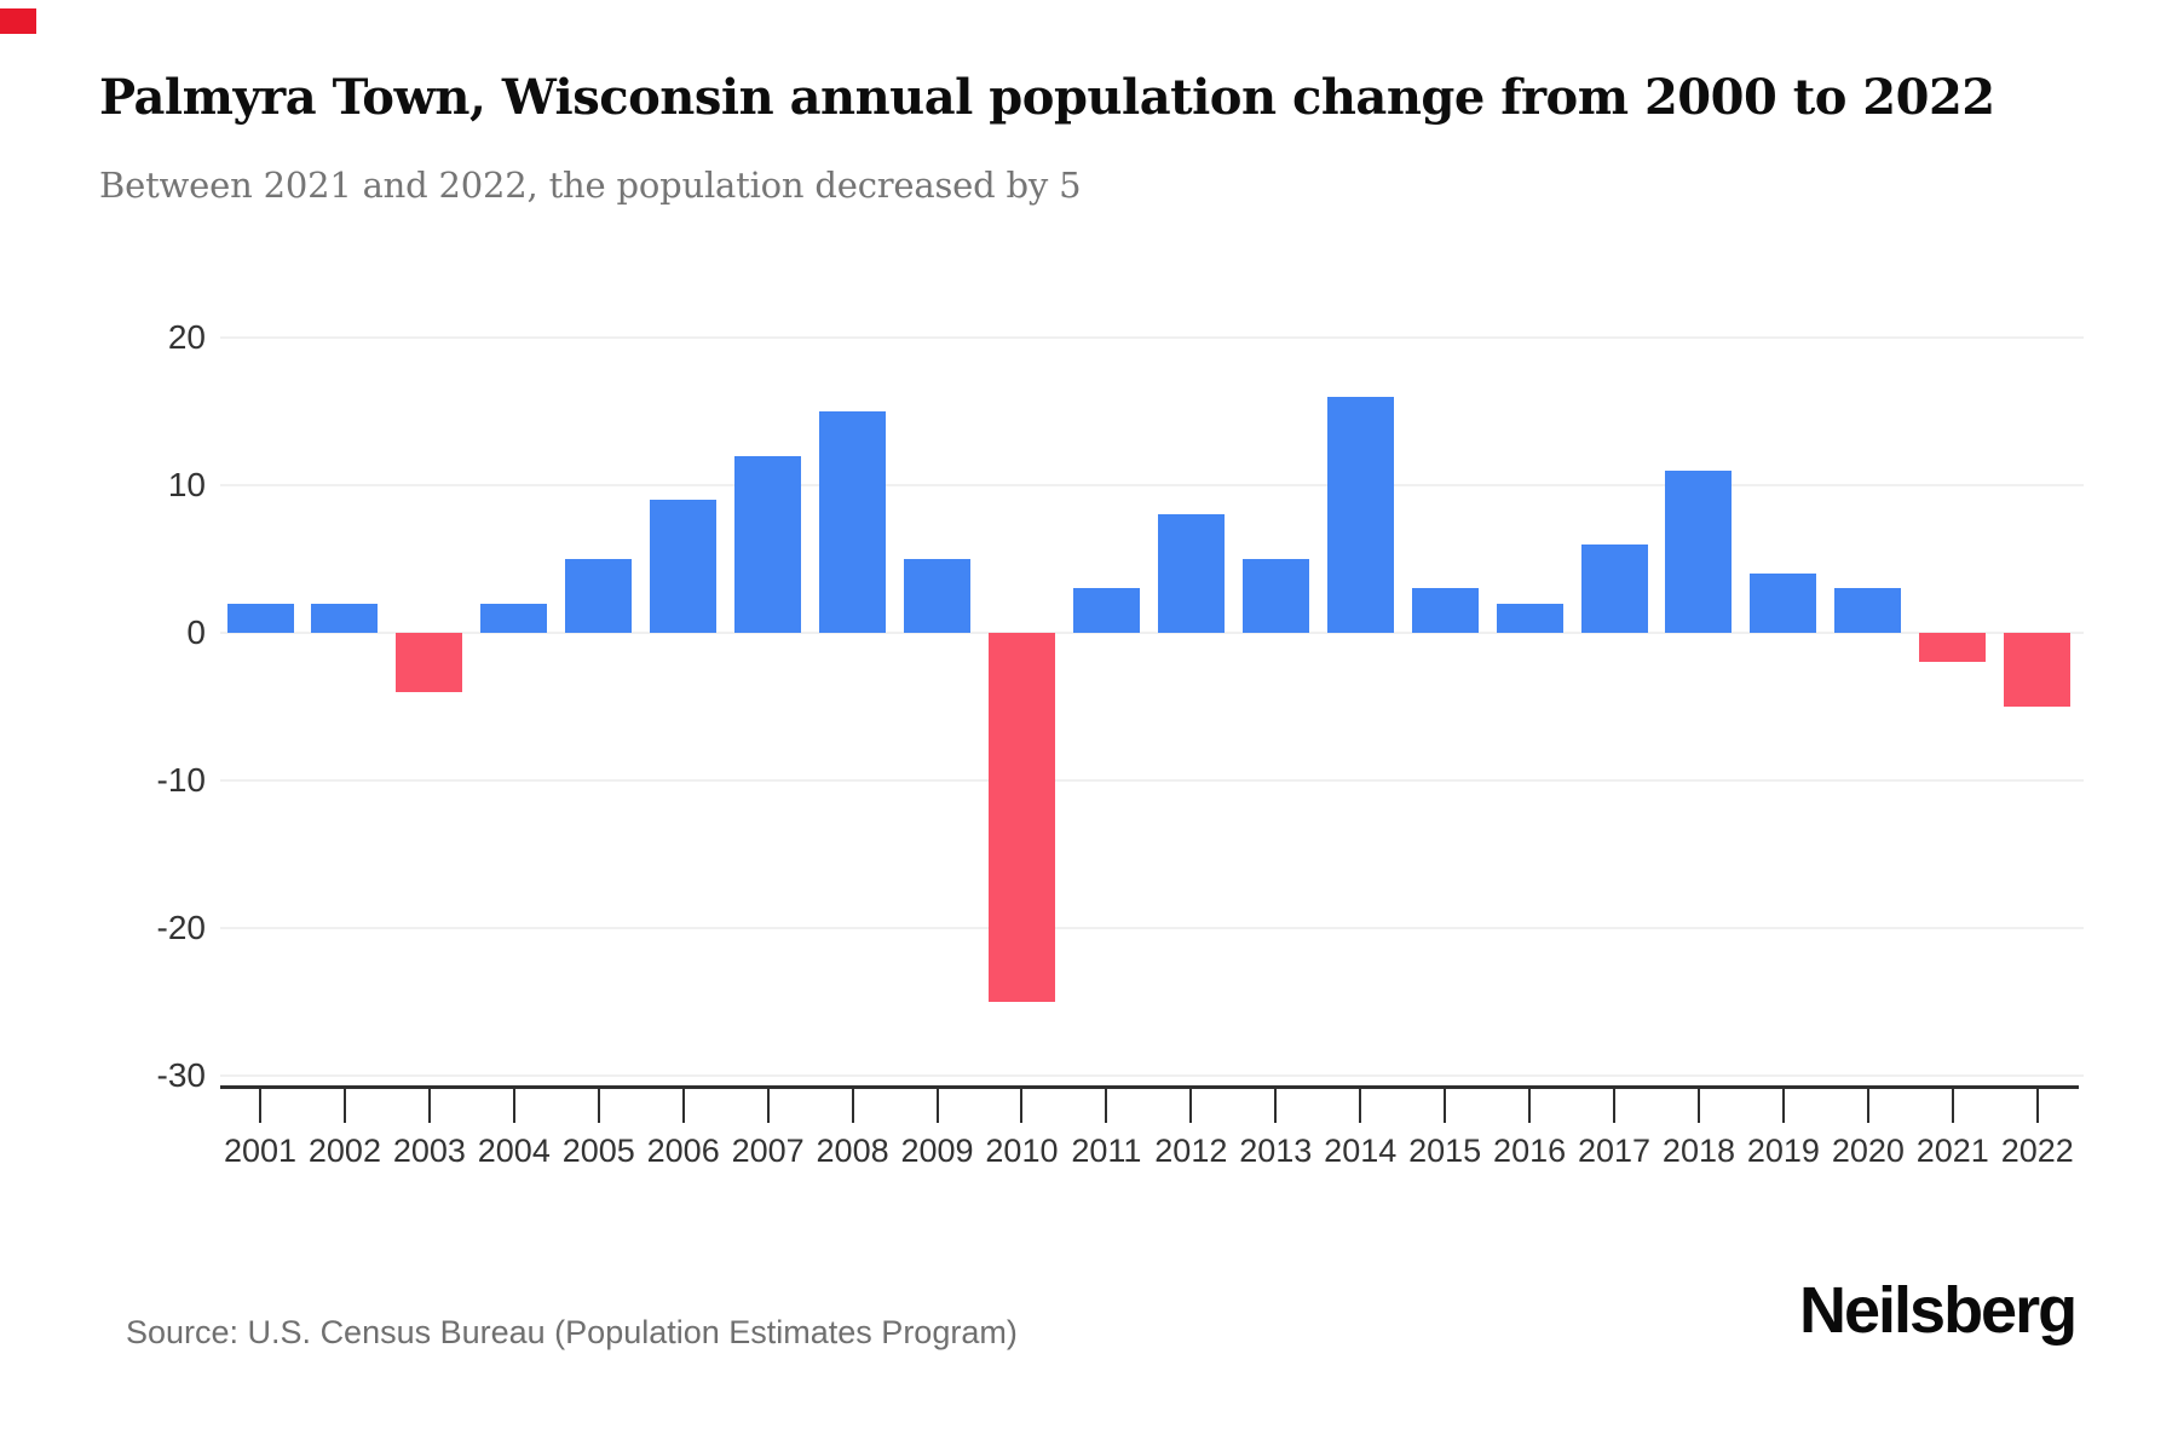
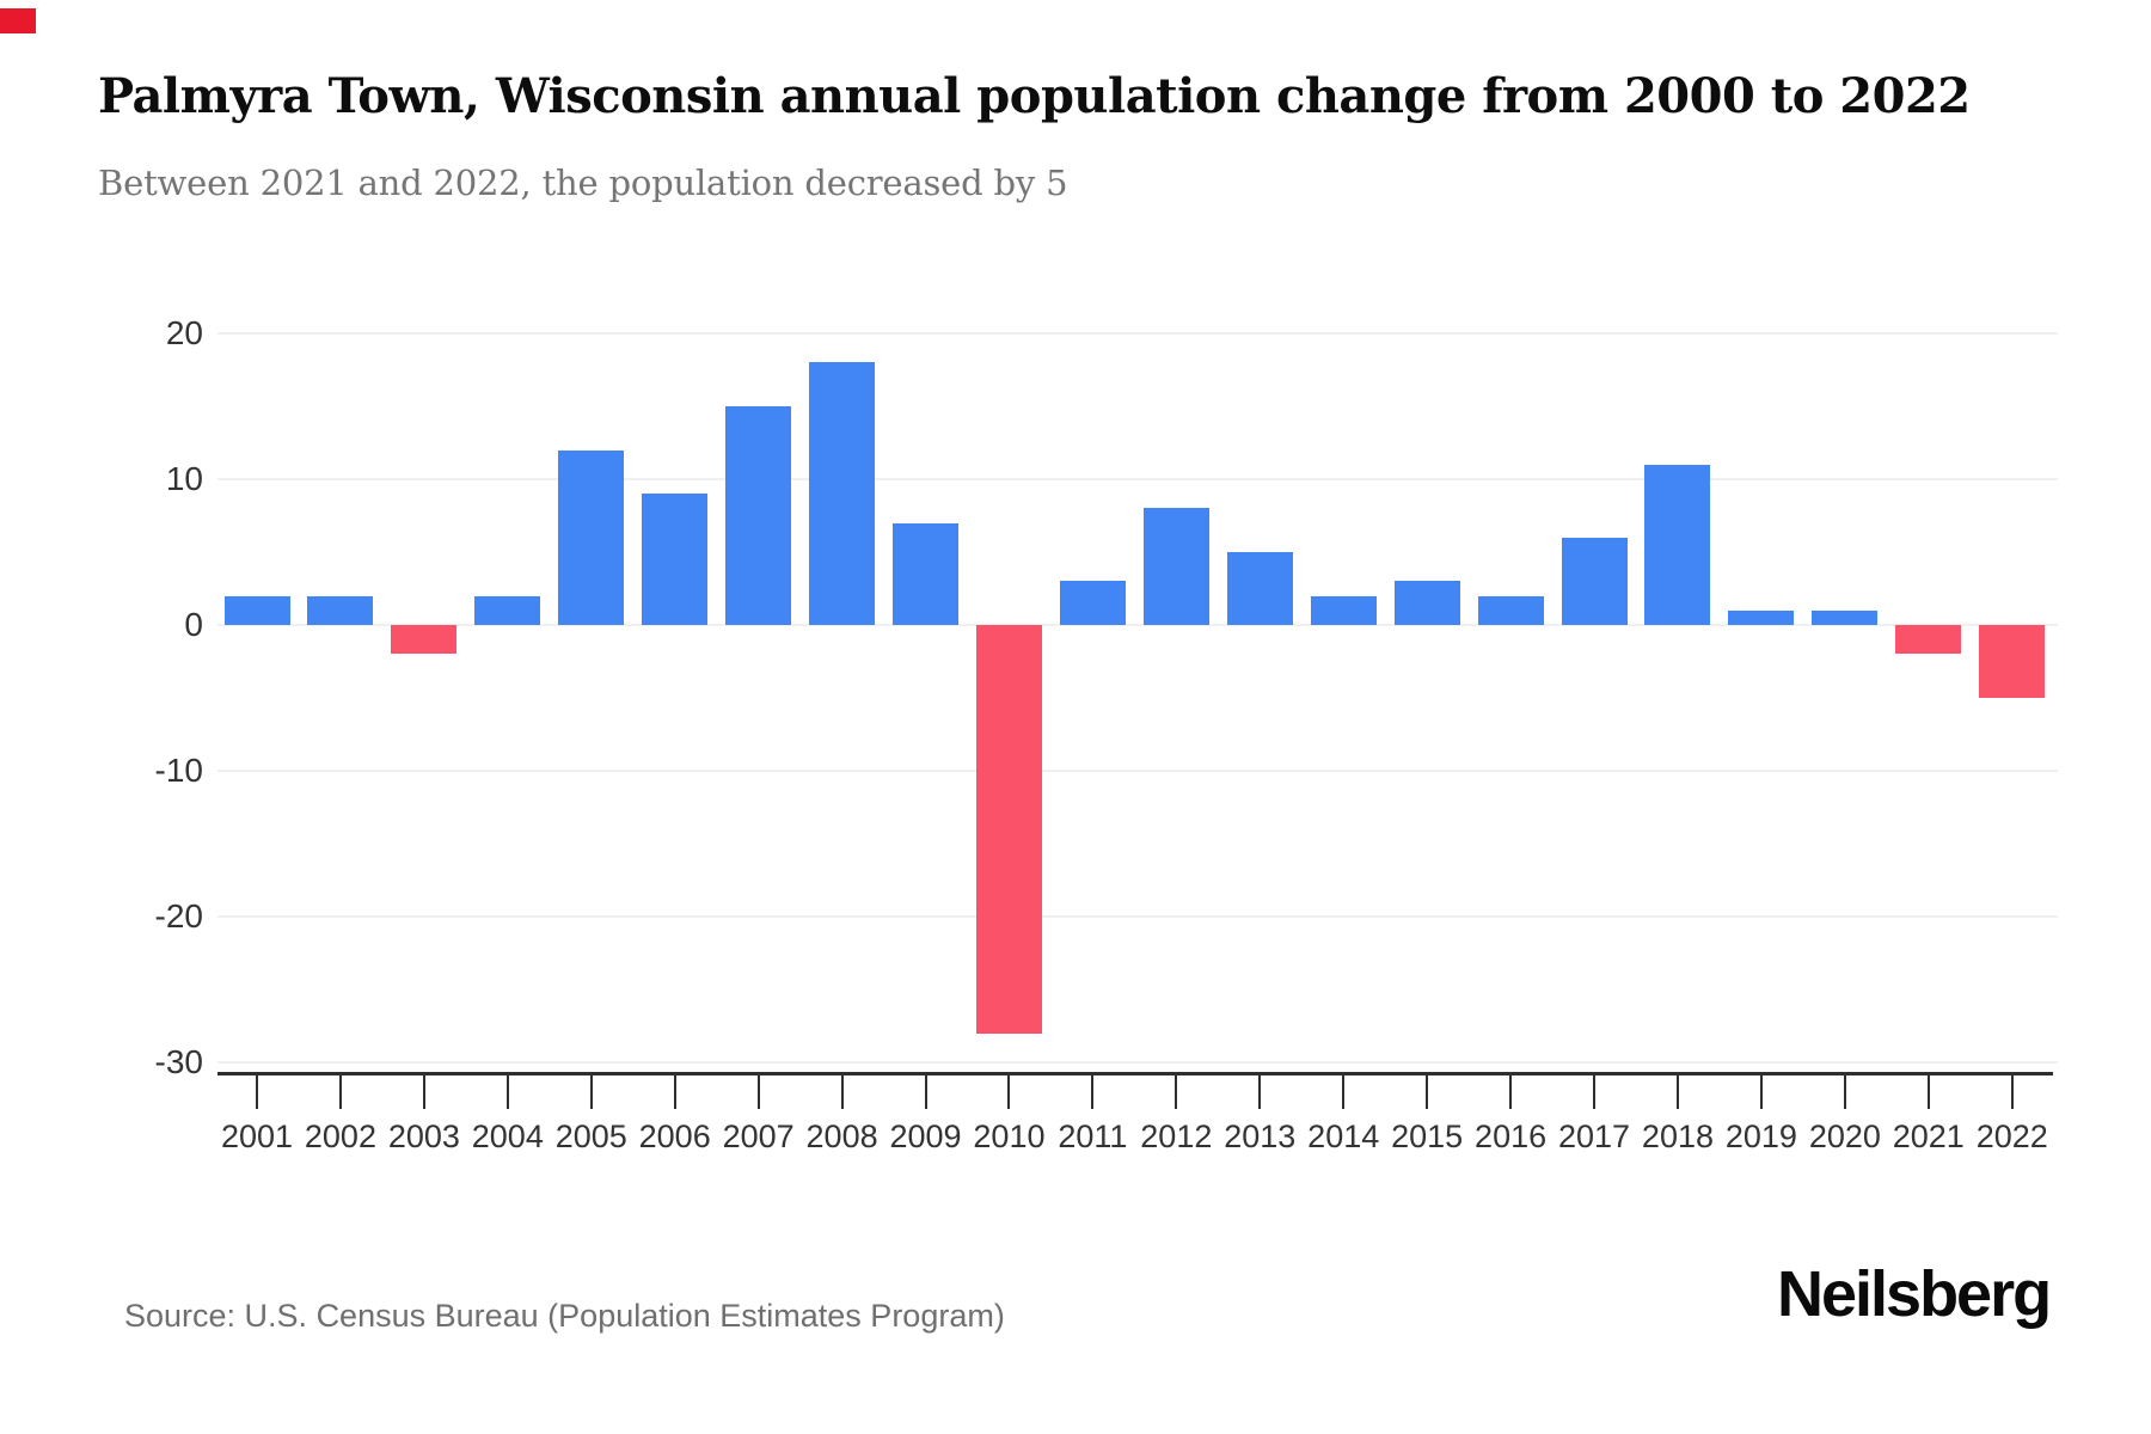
2003: -4 -> -2
2005: 5 -> 12
2007: 12 -> 15
2008: 15 -> 18
2009: 5 -> 7
2010: -25 -> -28
2014: 16 -> 2
2019: 4 -> 1
2020: 3 -> 1
